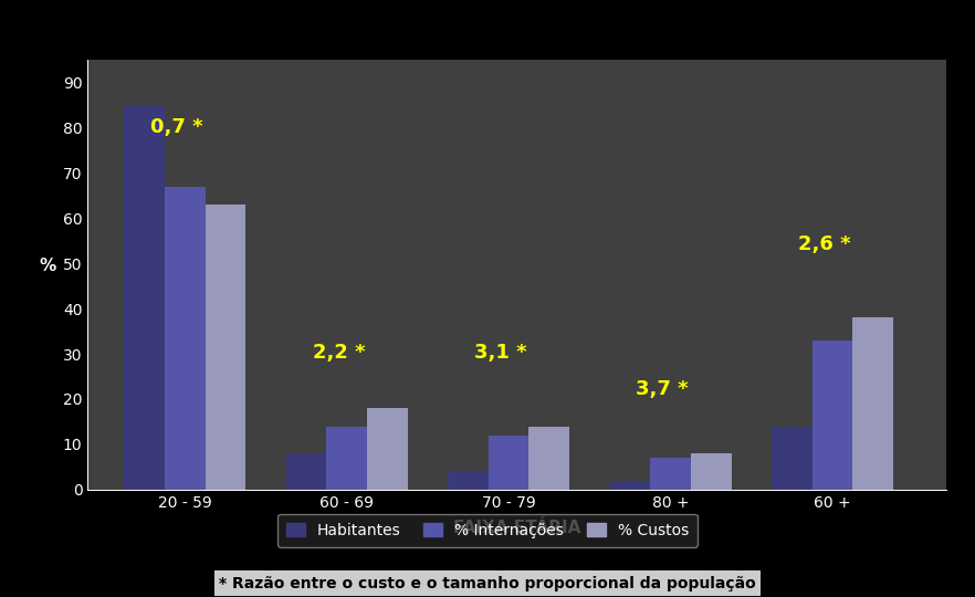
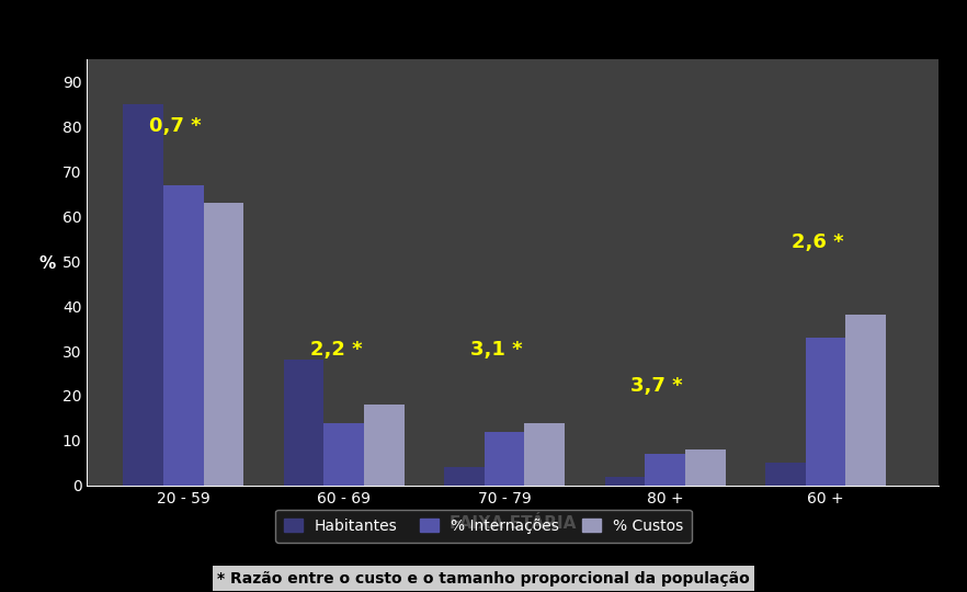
Habitantes/60 - 69: 8 -> 28
Habitantes/60 +: 14 -> 5
